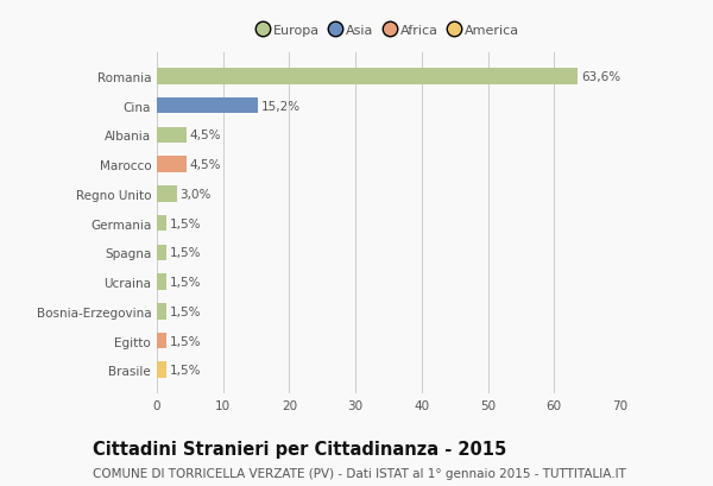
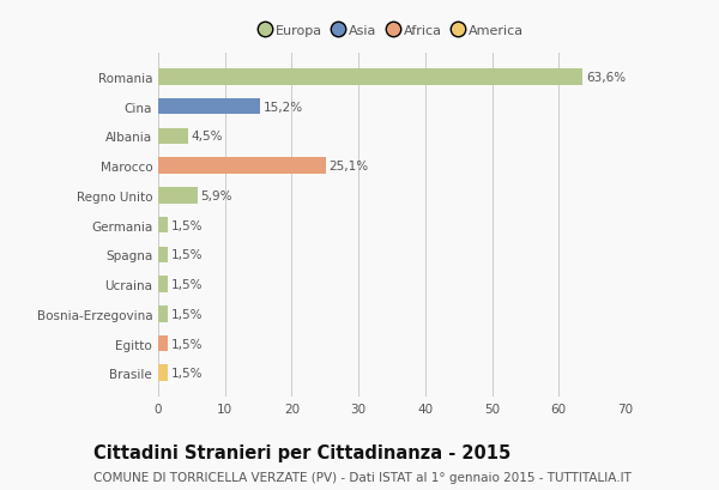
Marocco: 4,5% -> 25,1%
Regno Unito: 3,0% -> 5,9%
